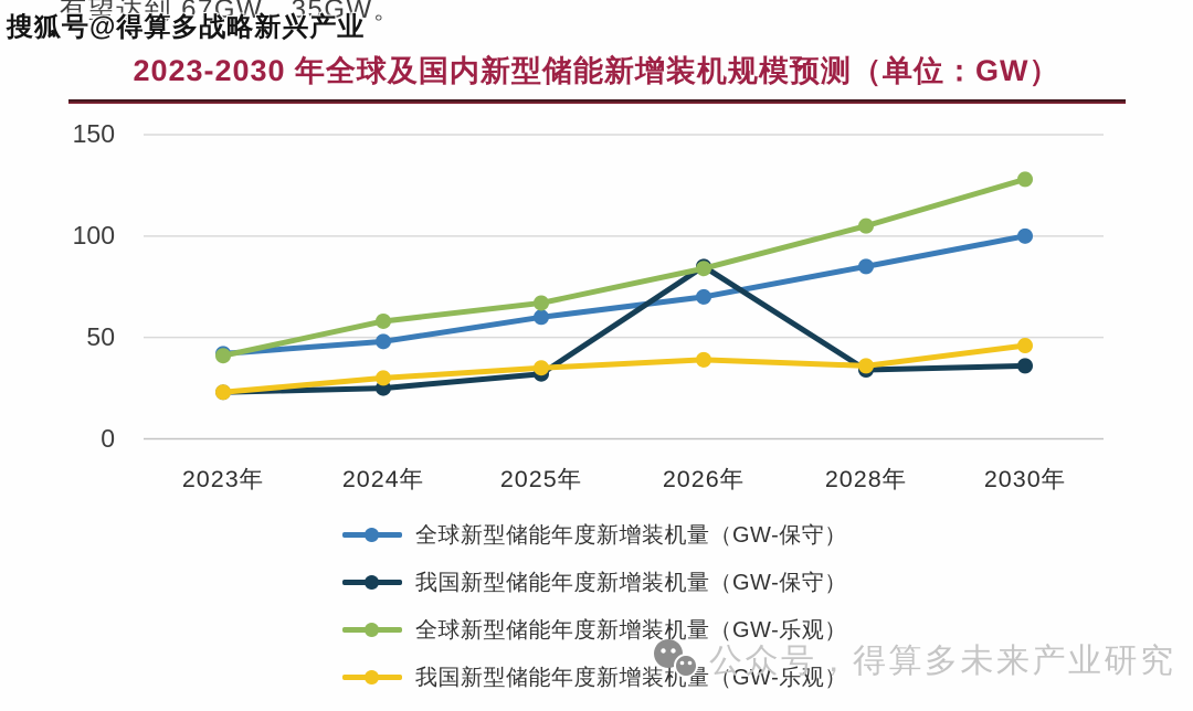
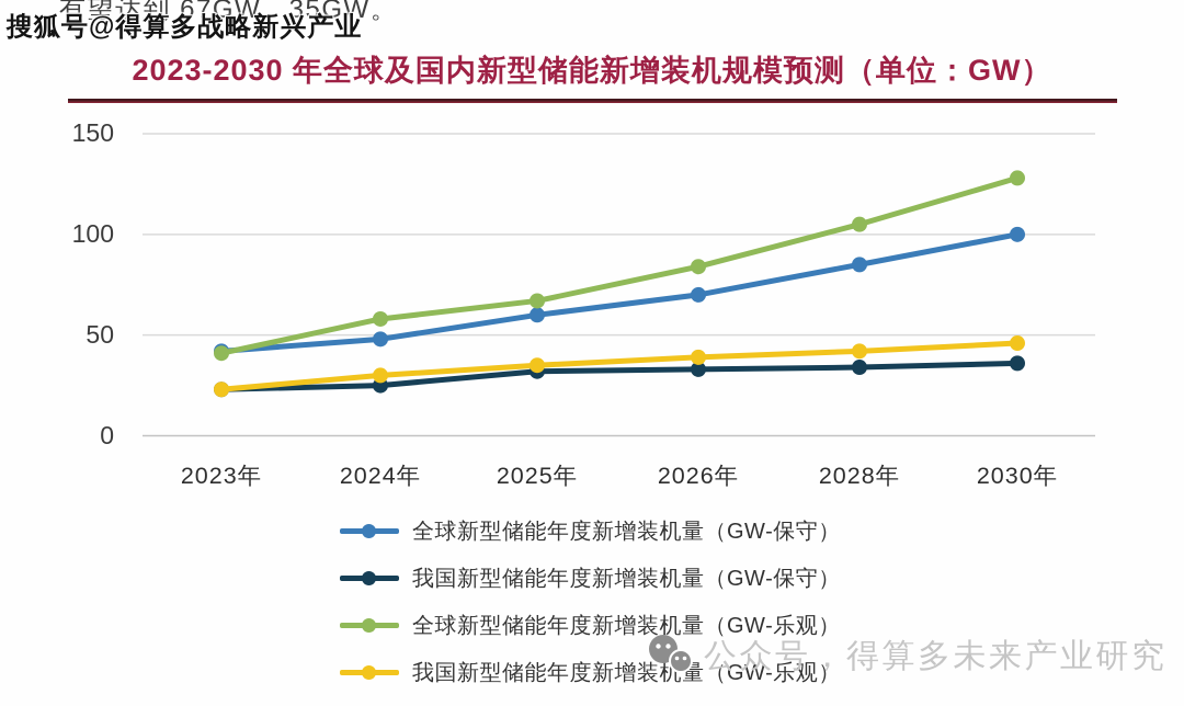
我国新型储能年度新增装机量（GW-保守）/2026年: 85 -> 33
我国新型储能年度新增装机量（GW-乐观）/2028年: 36 -> 42
